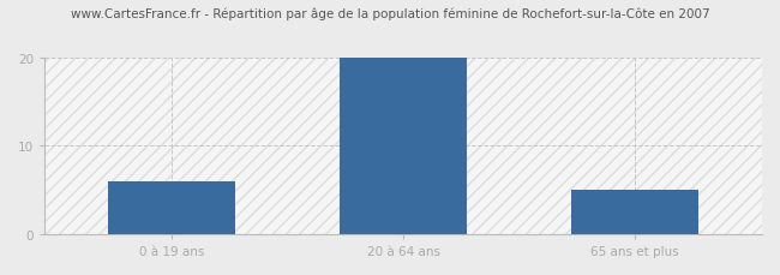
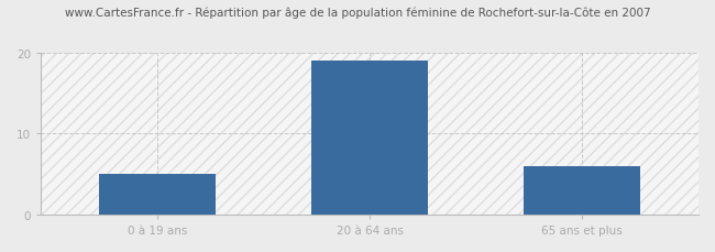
0 à 19 ans: 6 -> 5
20 à 64 ans: 20 -> 19
65 ans et plus: 5 -> 6
